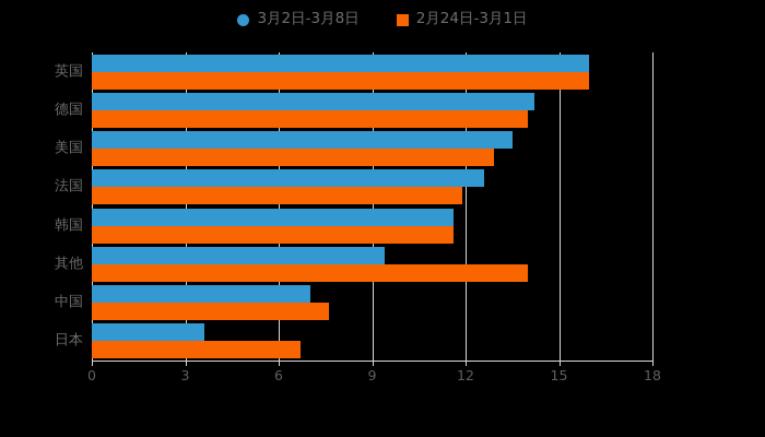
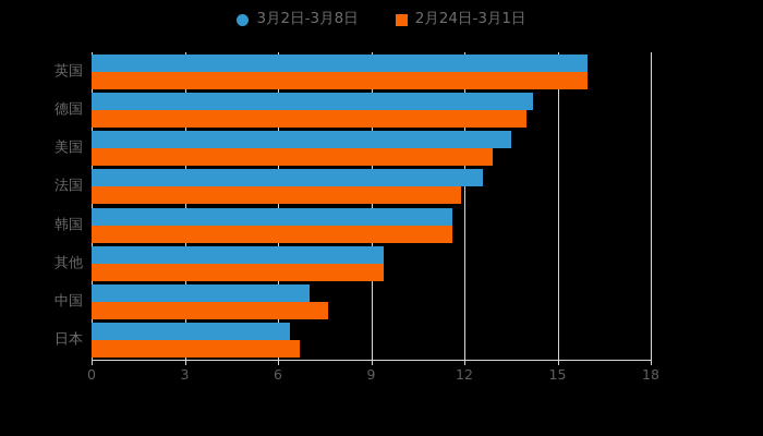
2月24日-3月1日/其他: 14.0 -> 9.4
3月2日-3月8日/日本: 3.6 -> 6.4
